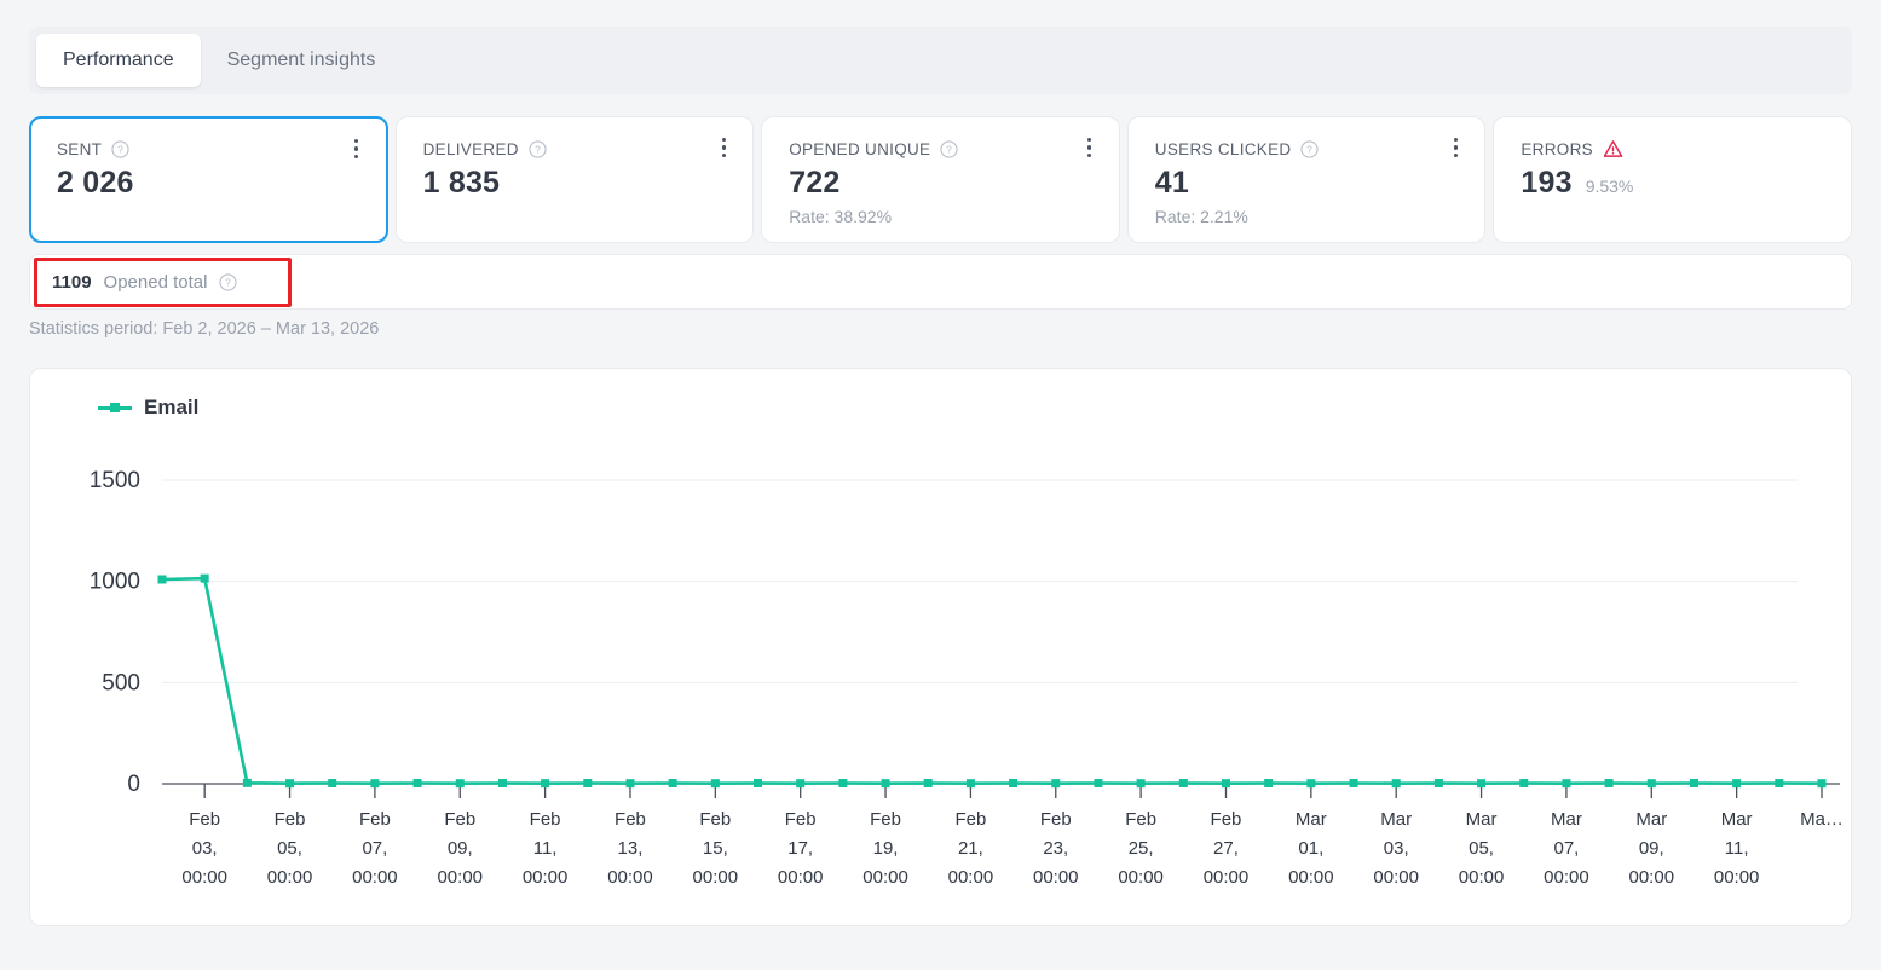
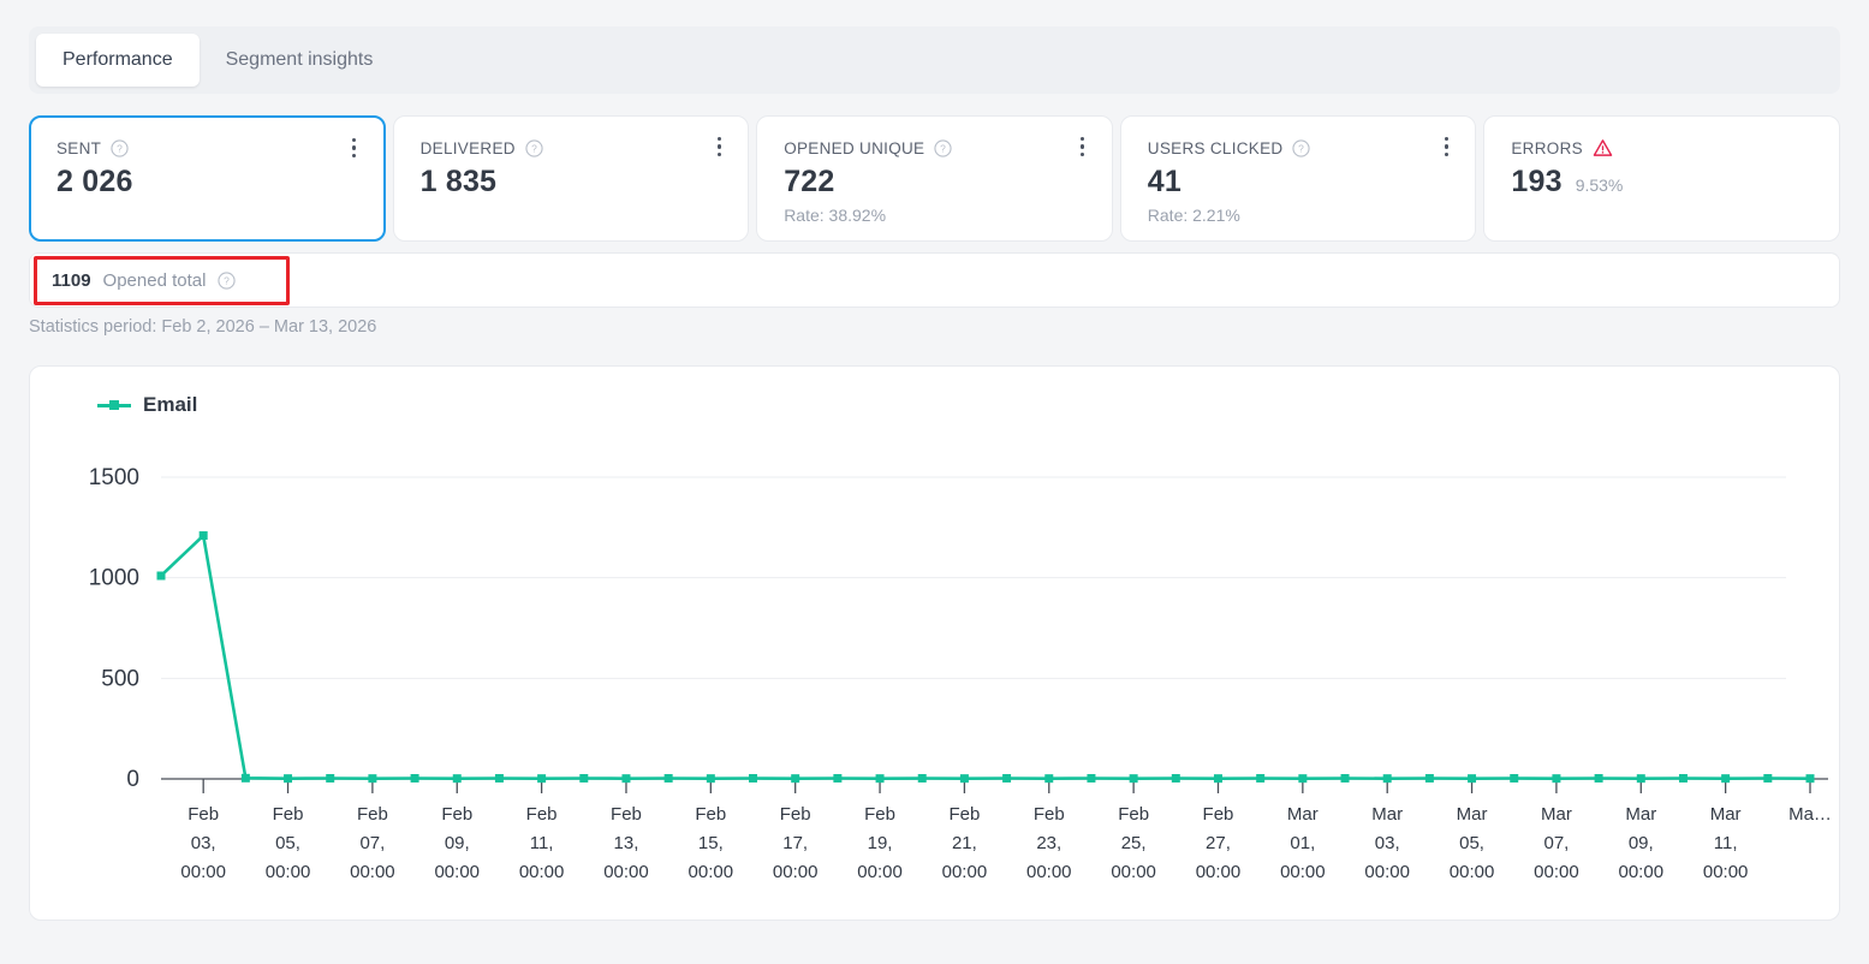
Feb 03, 00:00: 1020 -> 1210
